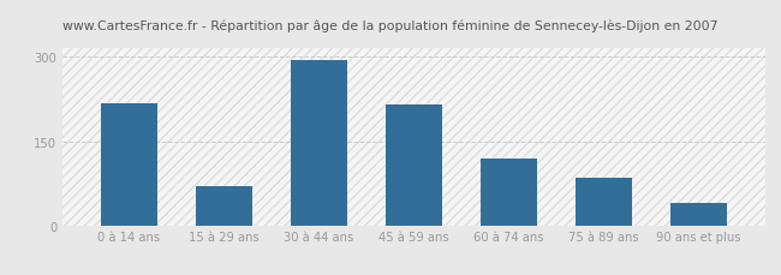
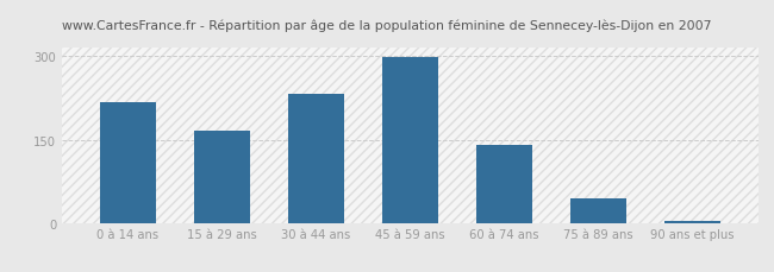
15 à 29 ans: 70 -> 167
30 à 44 ans: 295 -> 233
45 à 59 ans: 215 -> 298
60 à 74 ans: 120 -> 140
75 à 89 ans: 85 -> 45
90 ans et plus: 40 -> 3
